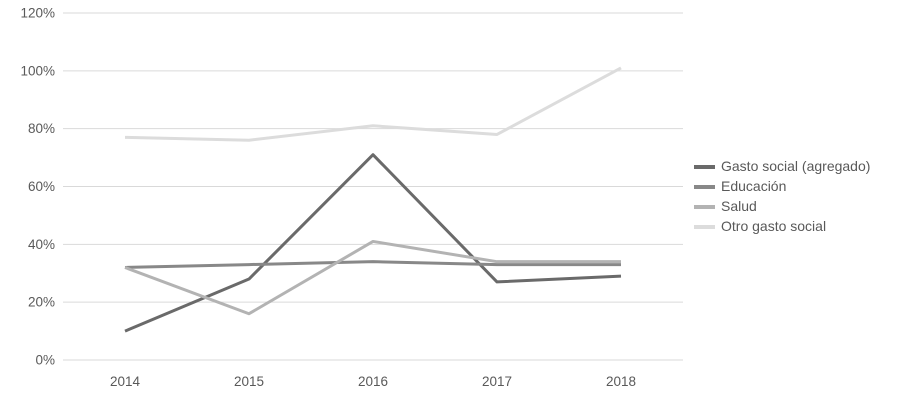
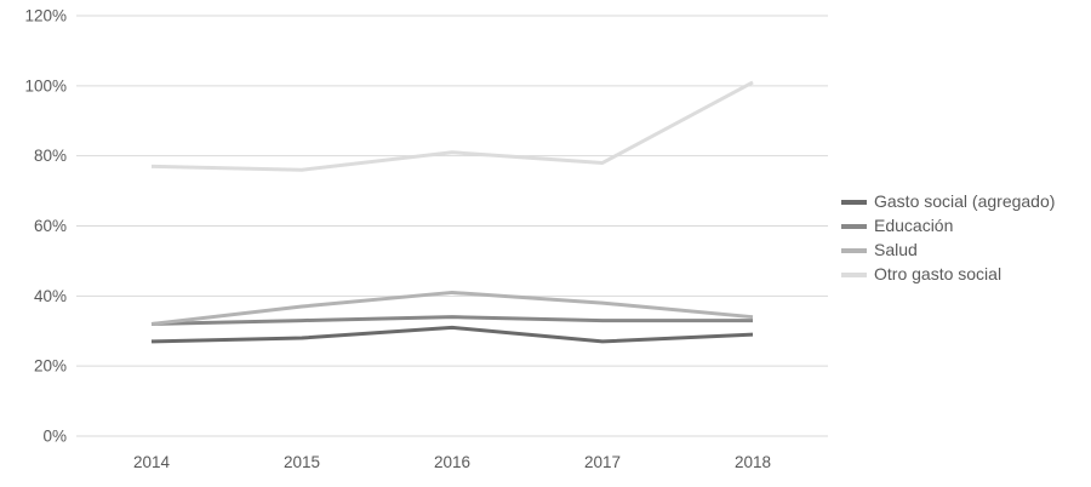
Gasto social (agregado)/2014: 10% -> 27%
Salud/2015: 16% -> 37%
Gasto social (agregado)/2016: 71% -> 31%
Salud/2017: 34% -> 38%
